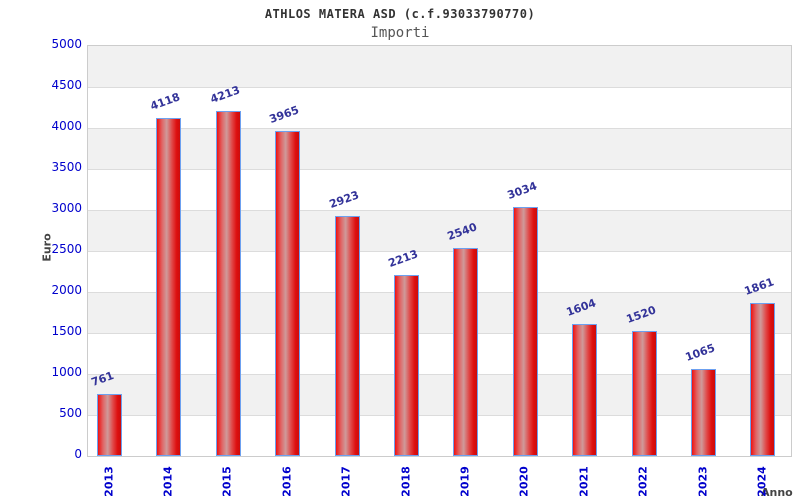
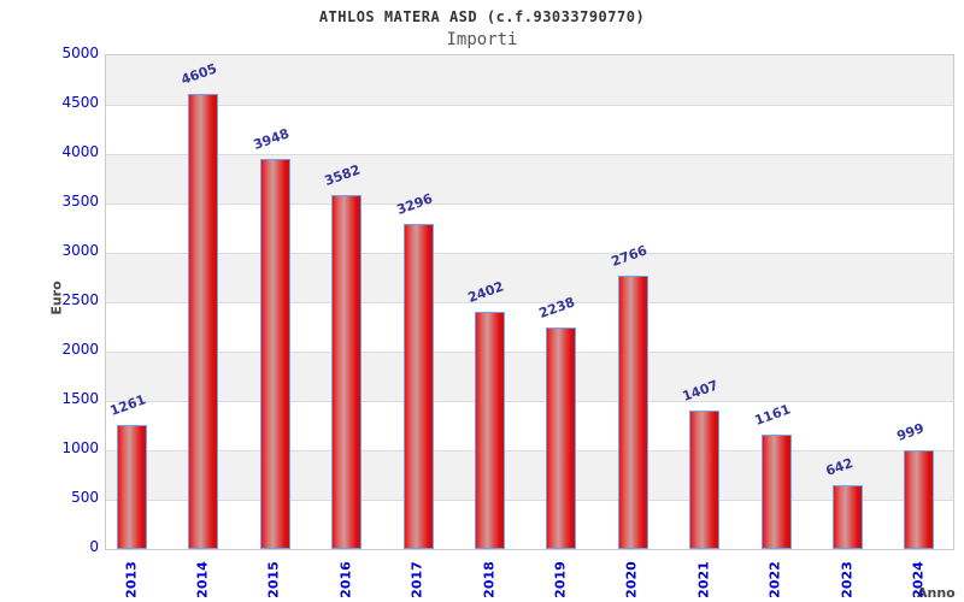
2013: 761 -> 1261
2014: 4118 -> 4605
2015: 4213 -> 3948
2016: 3965 -> 3582
2017: 2923 -> 3296
2018: 2213 -> 2402
2019: 2540 -> 2238
2020: 3034 -> 2766
2021: 1604 -> 1407
2022: 1520 -> 1161
2023: 1065 -> 642
2024: 1861 -> 999
